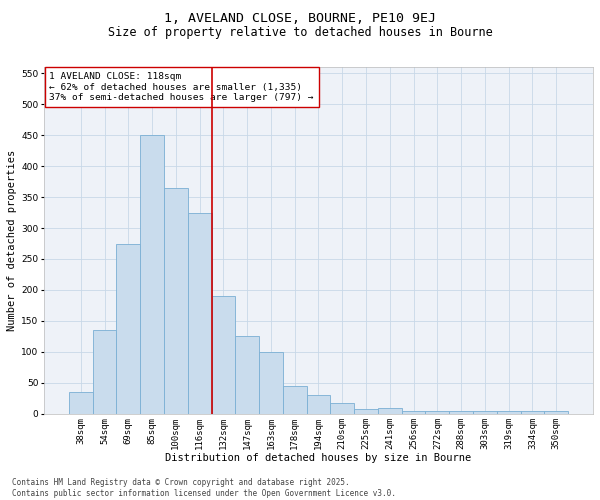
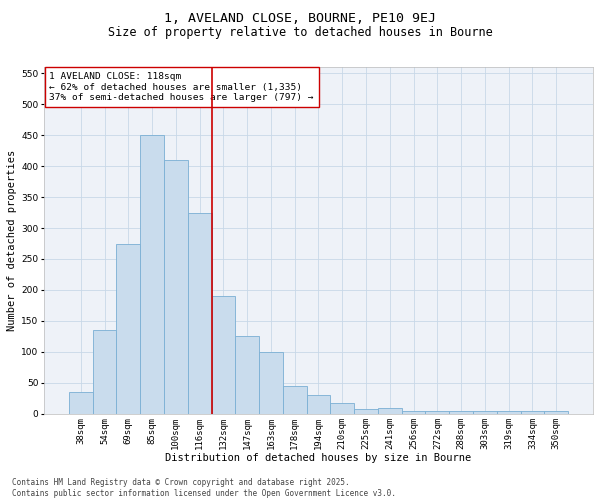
100sqm: 364 -> 410
